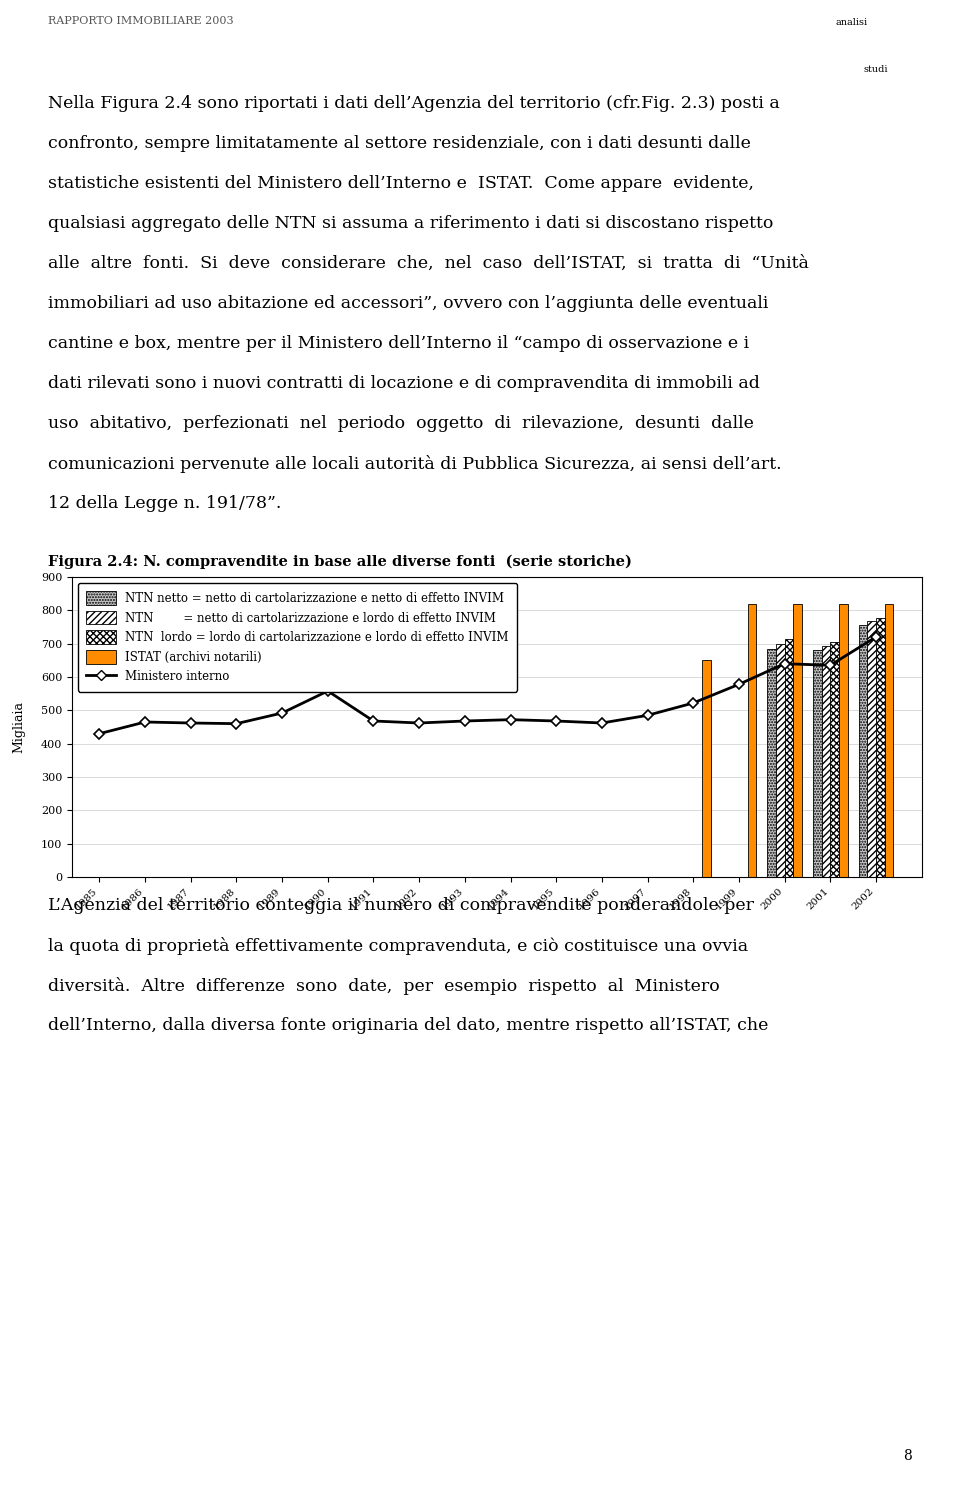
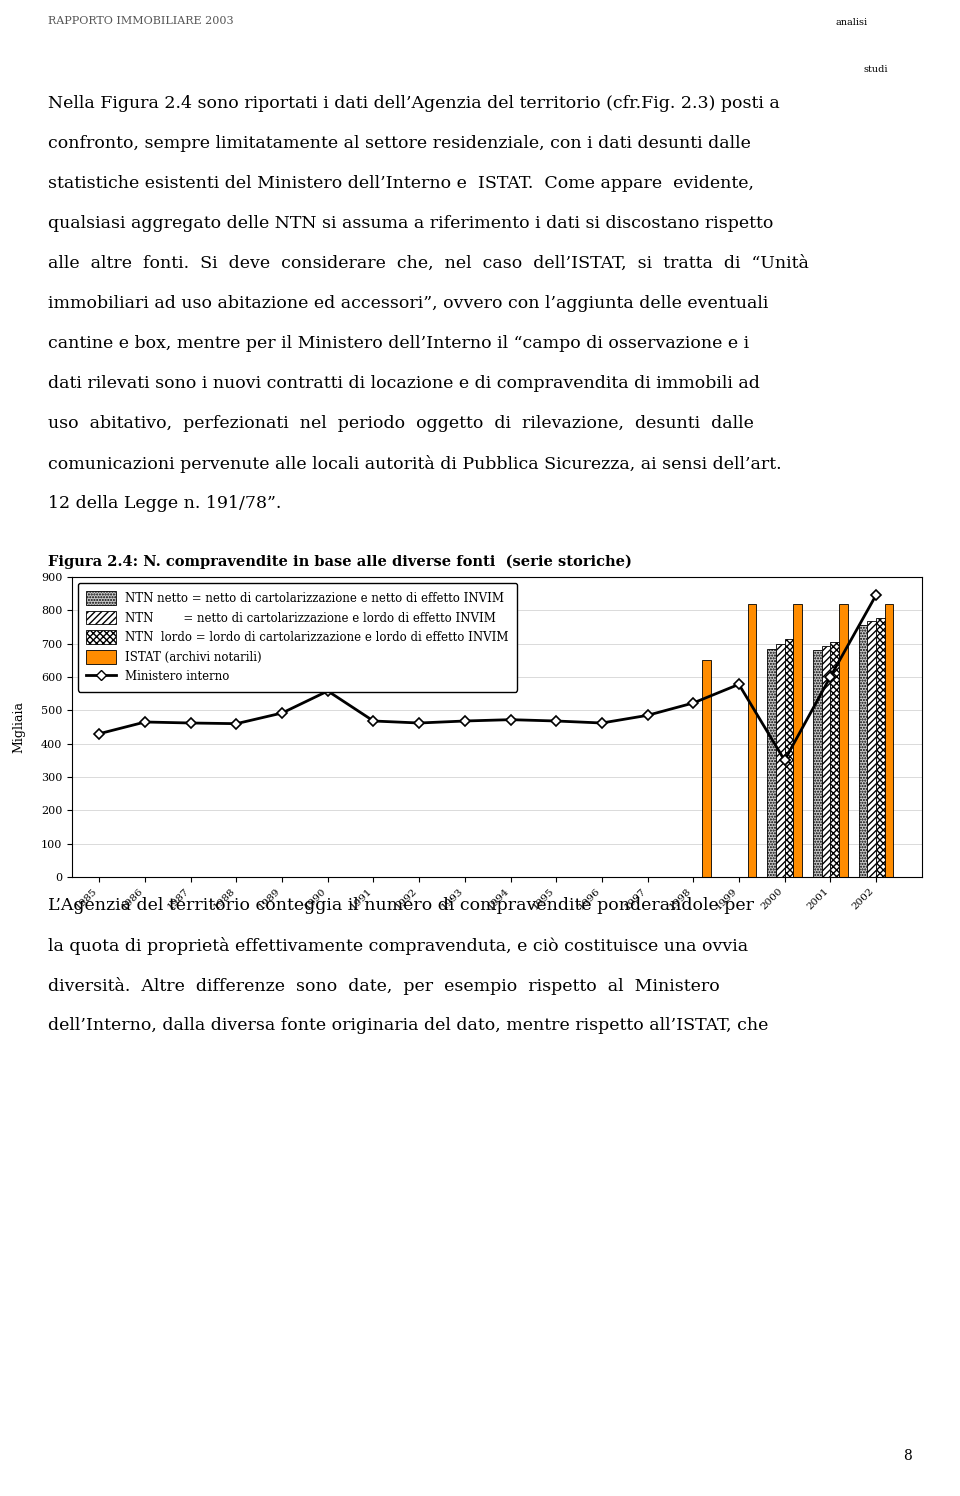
Ministero interno/2000: 640 -> 350
Ministero interno/2001: 635 -> 600
Ministero interno/2002: 720 -> 845
